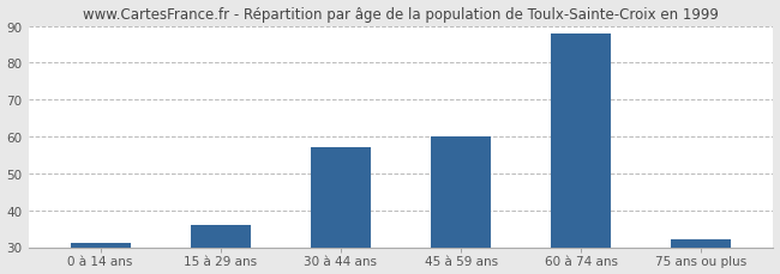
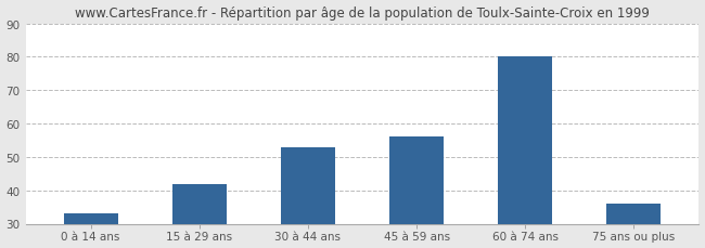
0 à 14 ans: 31 -> 33
15 à 29 ans: 36 -> 42
30 à 44 ans: 57 -> 53
45 à 59 ans: 60 -> 56
60 à 74 ans: 88 -> 80
75 ans ou plus: 32 -> 36
